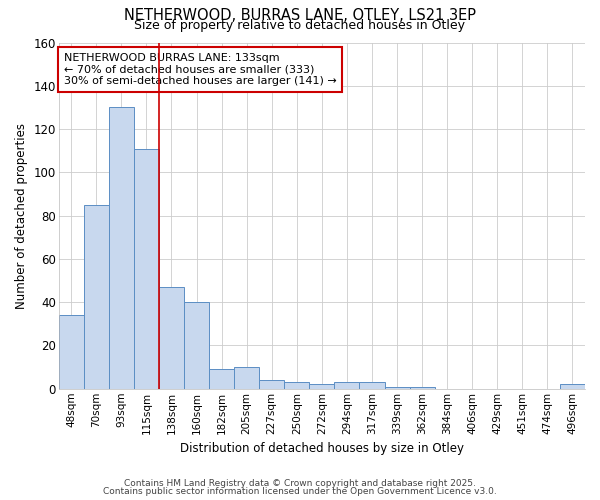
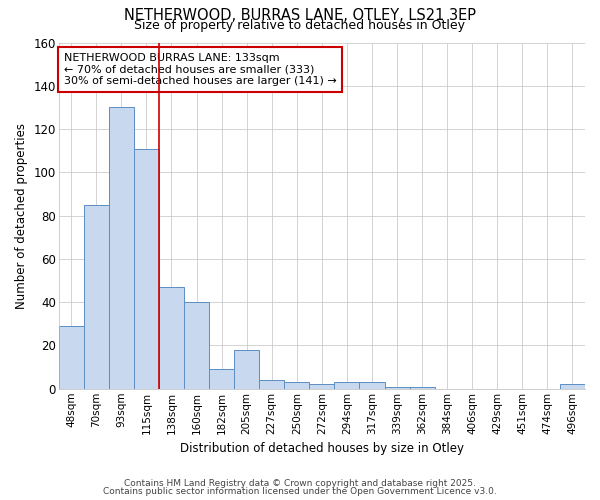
48sqm: 34 -> 29
205sqm: 10 -> 18
